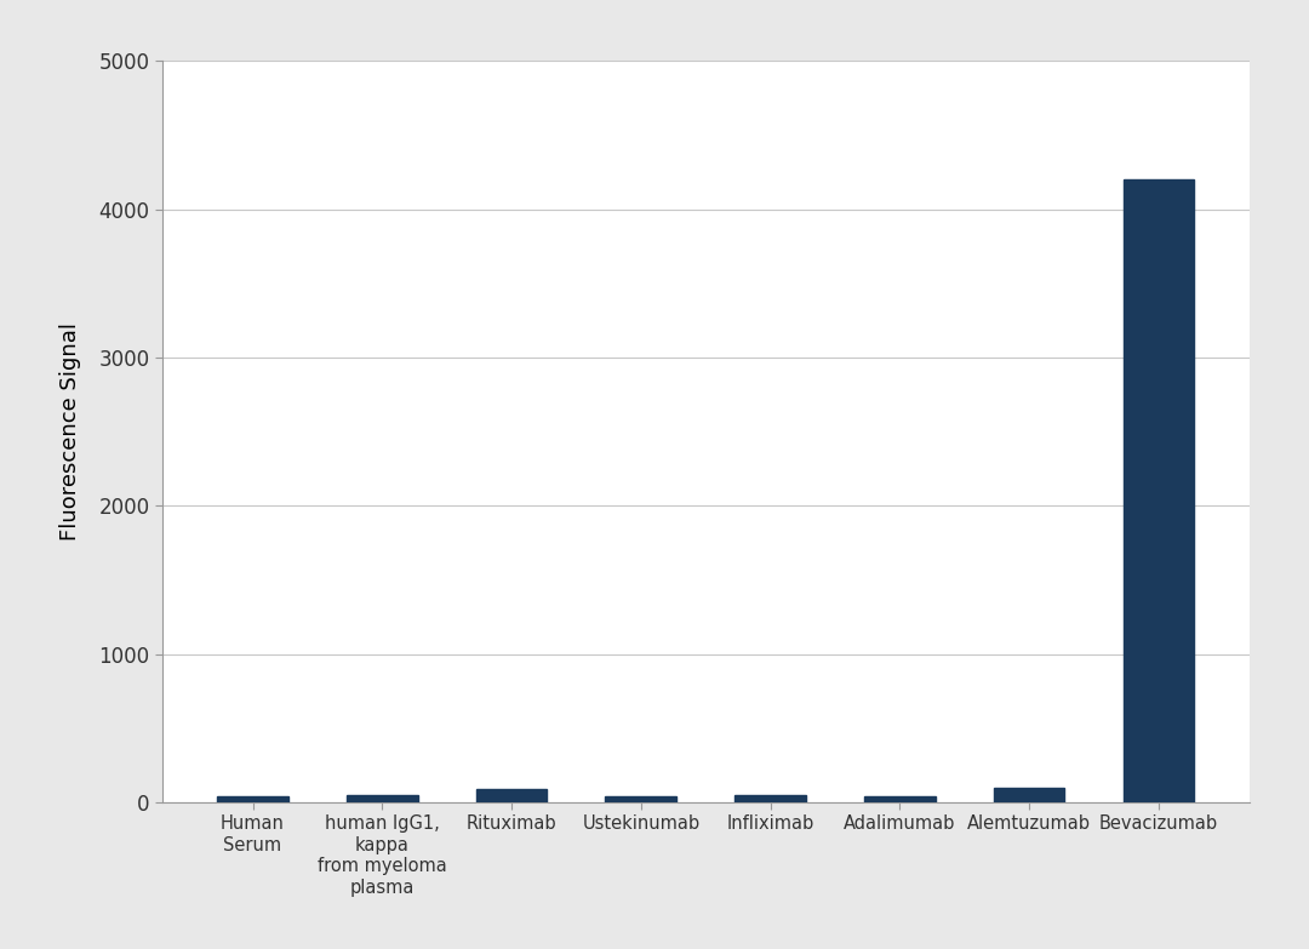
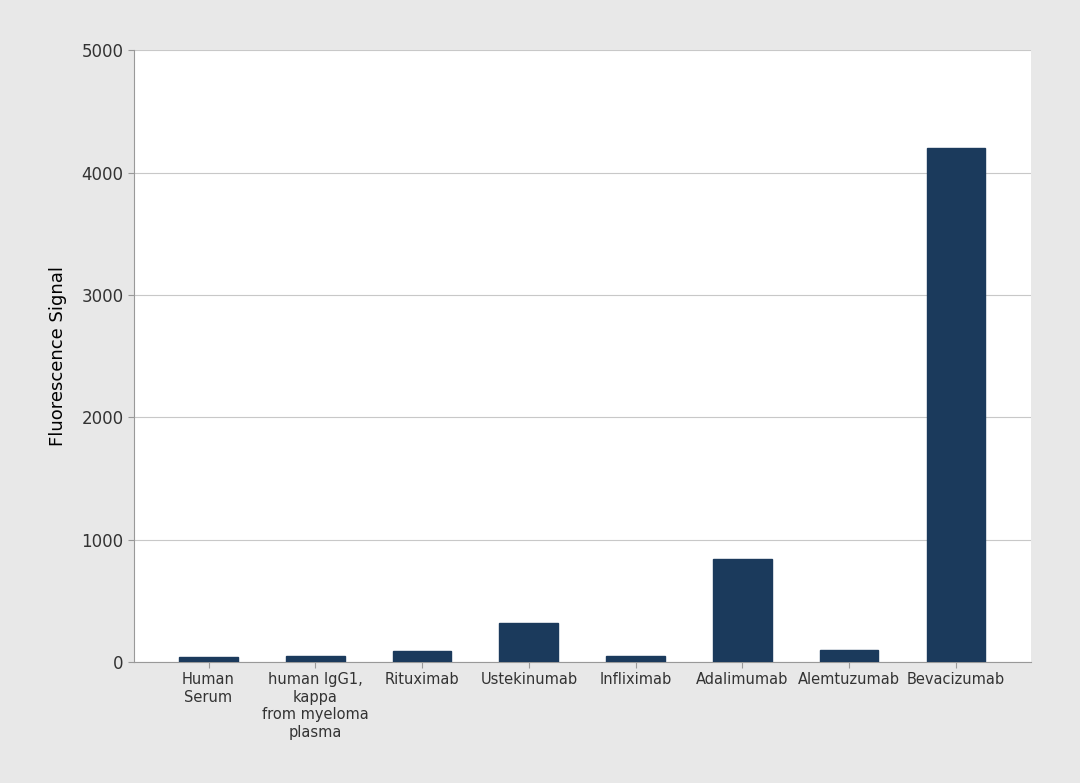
Ustekinumab: 40 -> 320
Adalimumab: 40 -> 840
